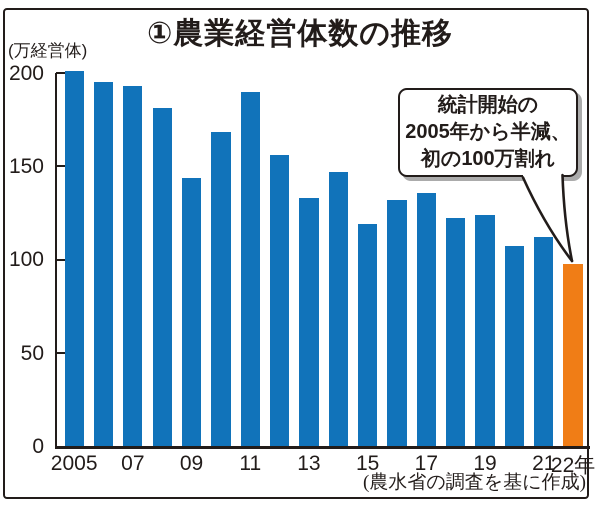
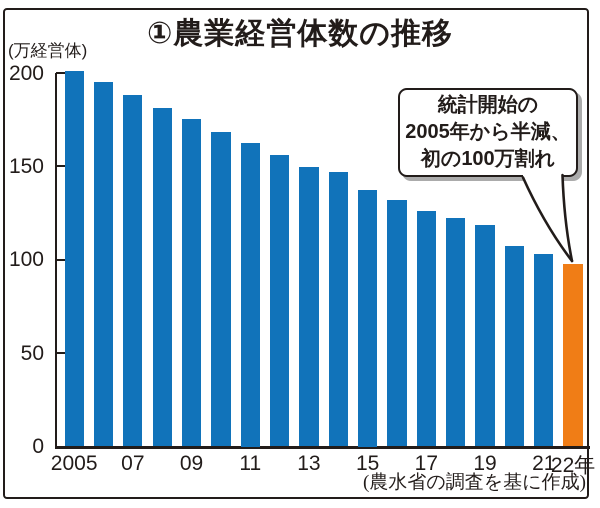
07: 193 -> 188
09: 144 -> 176
11: 190 -> 162
13: 133 -> 150
15: 119 -> 138
17: 136 -> 126
19: 124 -> 118
21: 112 -> 103
